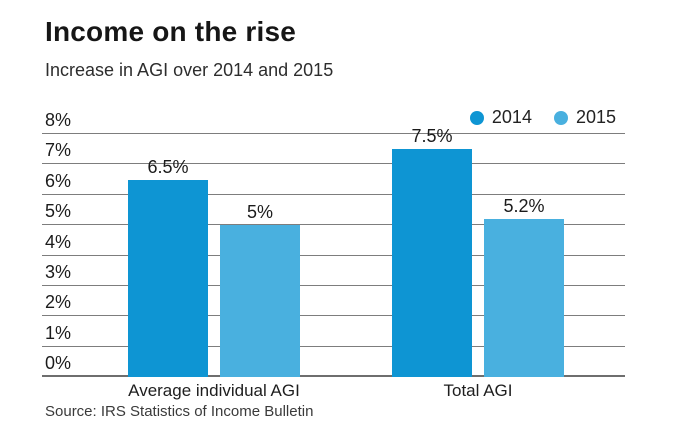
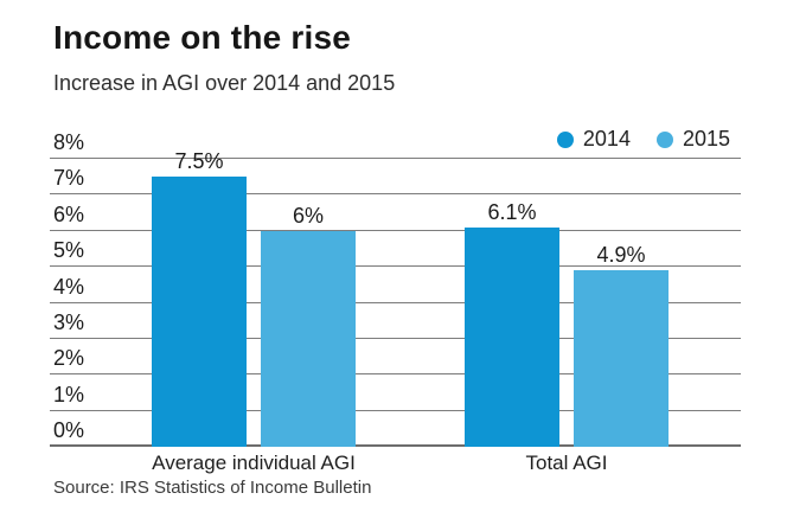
2014/Average individual AGI: 6.5% -> 7.5%
2015/Average individual AGI: 5% -> 6%
2014/Total AGI: 7.5% -> 6.1%
2015/Total AGI: 5.2% -> 4.9%
